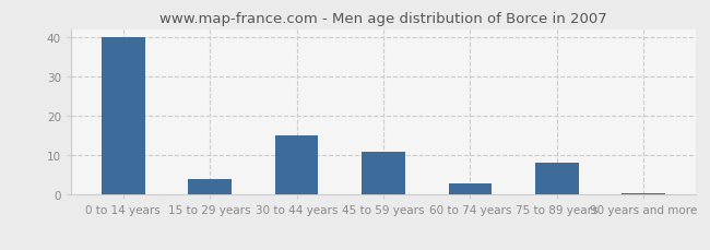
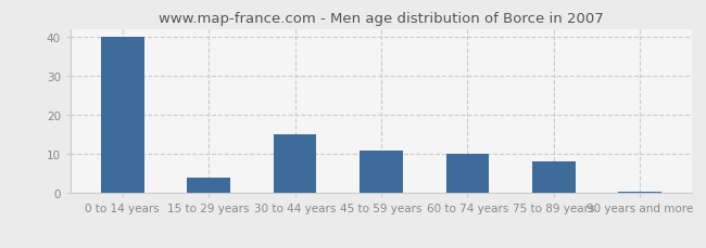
60 to 74 years: 3.0 -> 10.0
